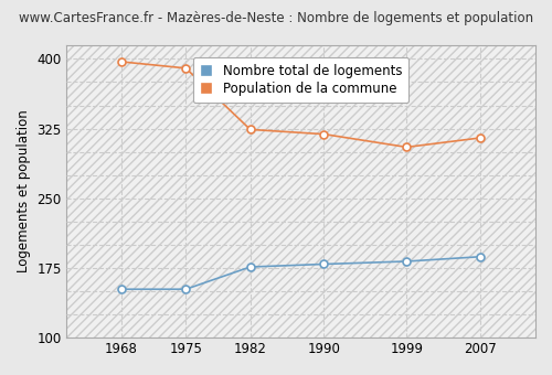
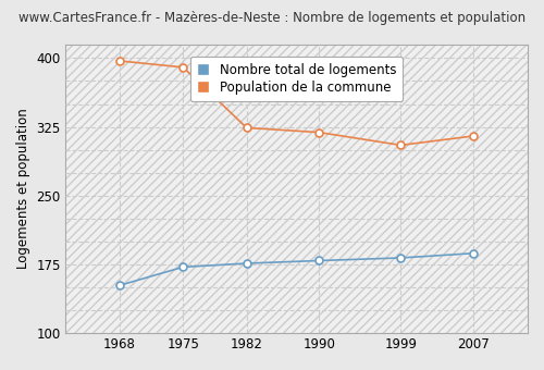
Nombre total de logements/1975: 152 -> 172
